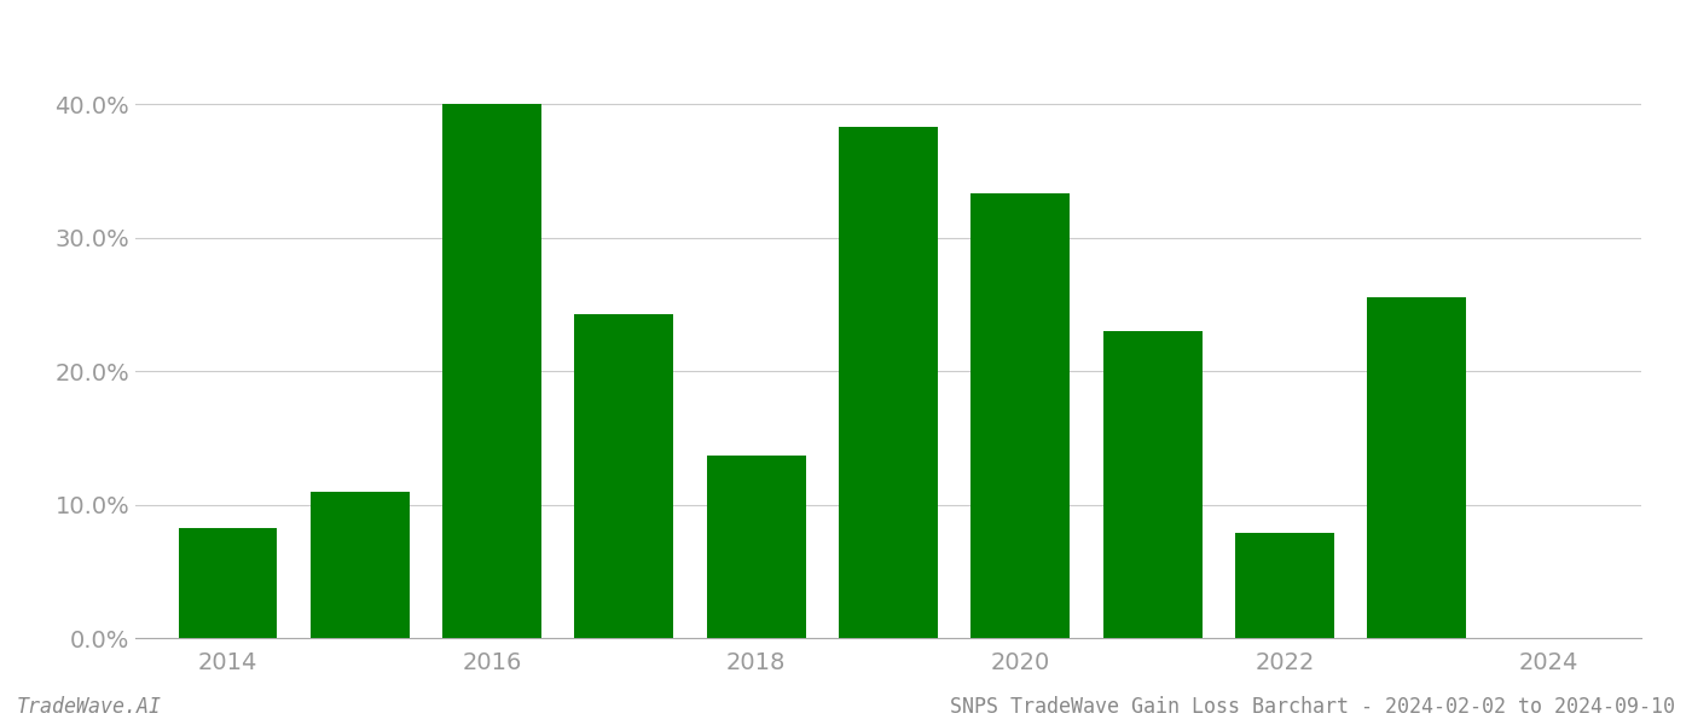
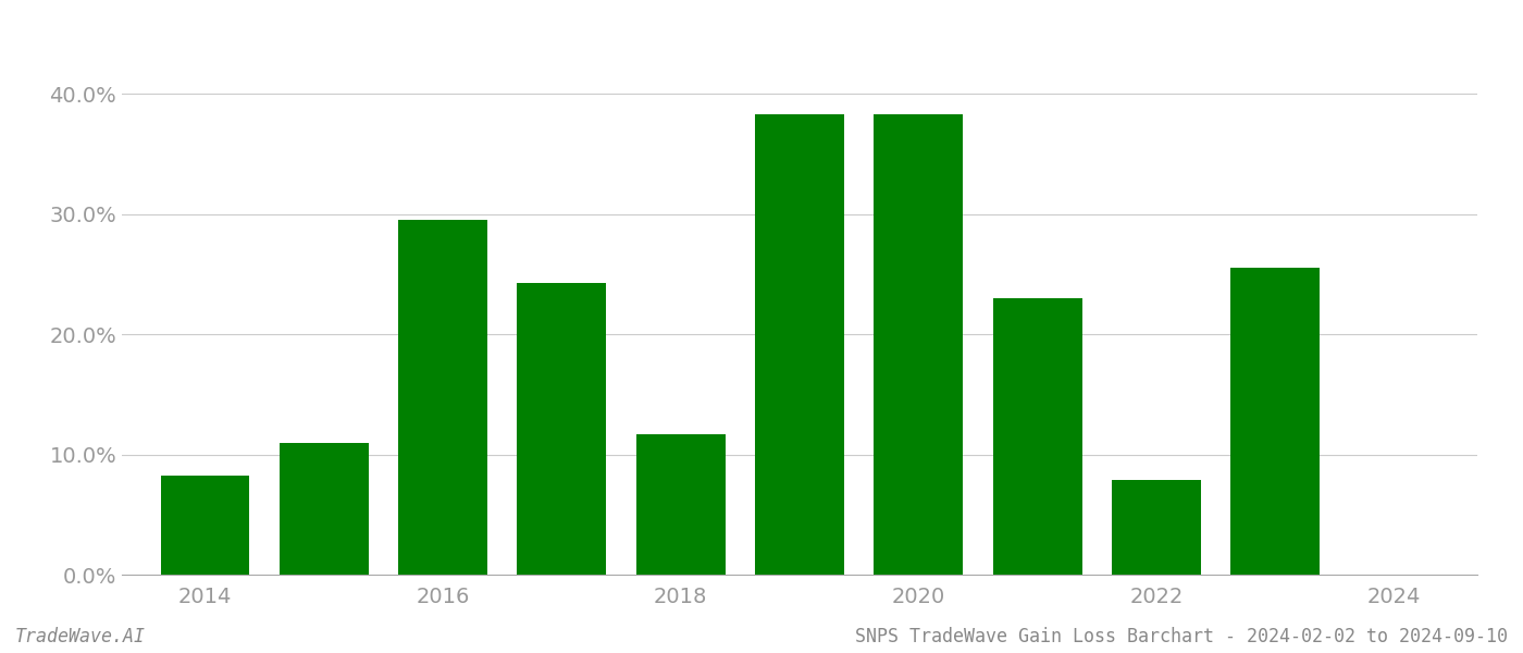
2016: 40.0% -> 29.5%
2018: 13.7% -> 11.7%
2020: 33.3% -> 38.3%
